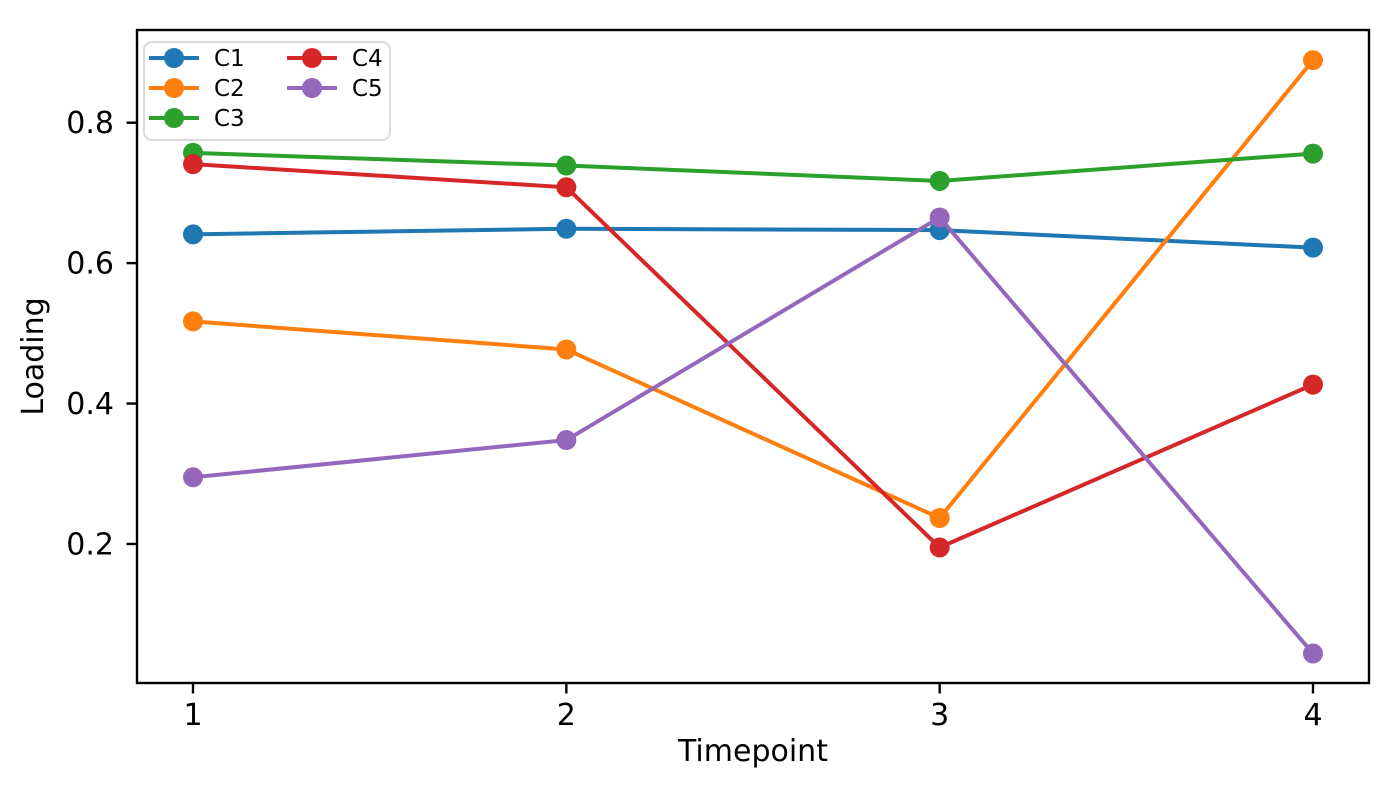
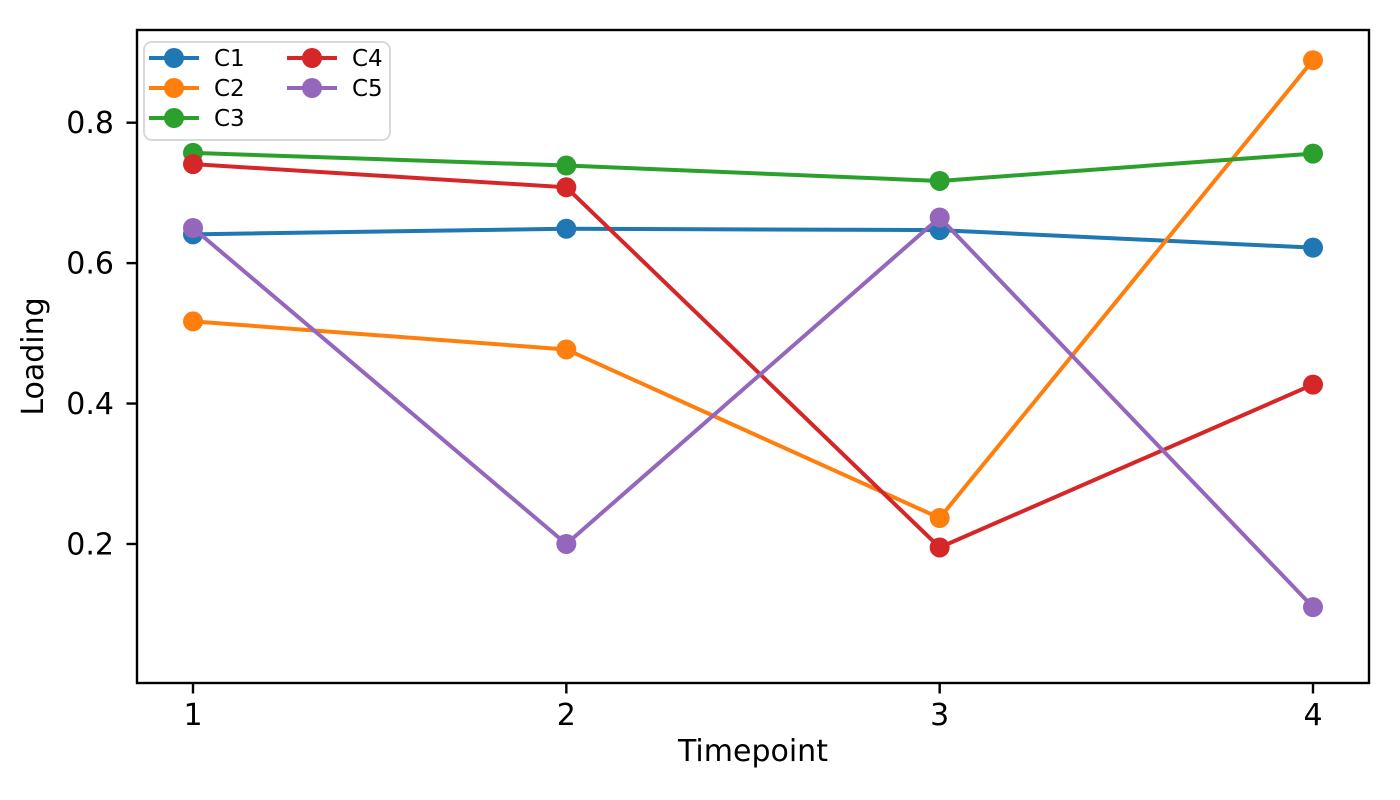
C5/1: 0.29 -> 0.65
C5/2: 0.35 -> 0.20
C5/4: 0.04 -> 0.11
